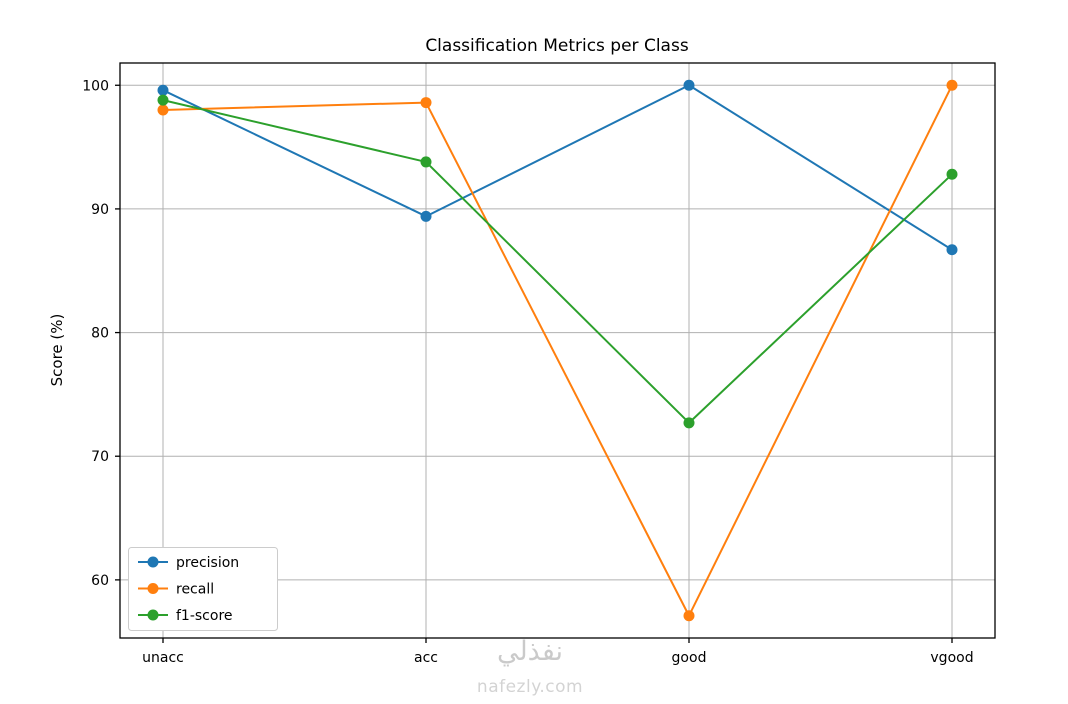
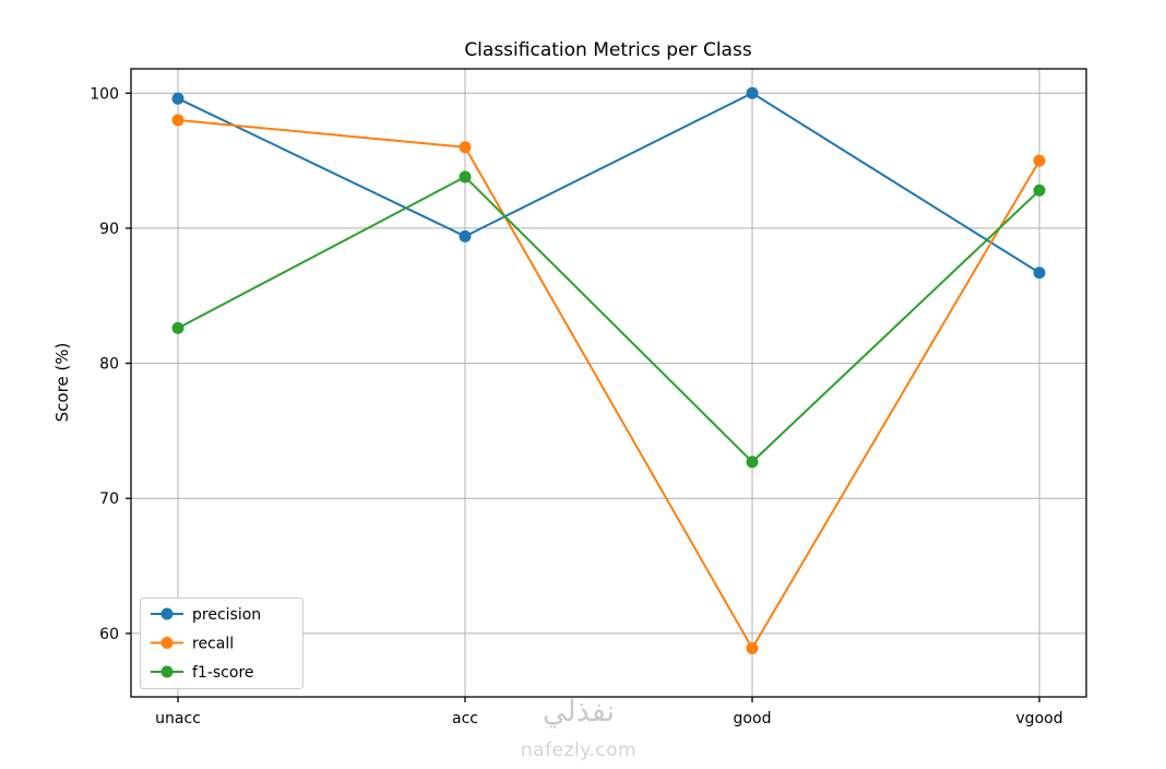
f1-score/unacc: 98.8 -> 82.6
recall/acc: 98.6 -> 96.0
recall/good: 57.1 -> 58.9
recall/vgood: 100.0 -> 95.0
